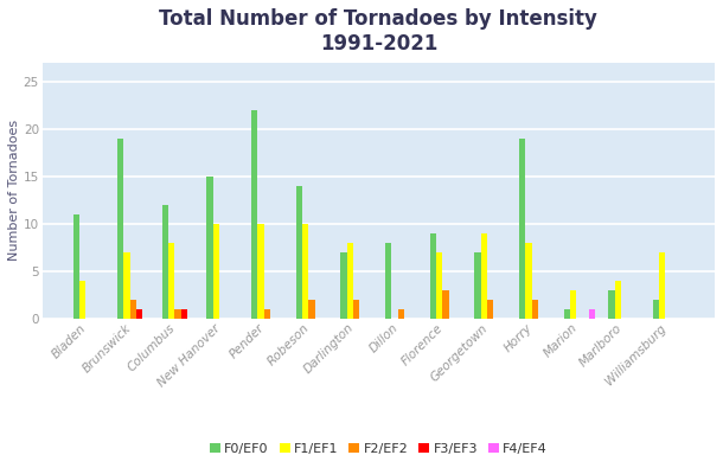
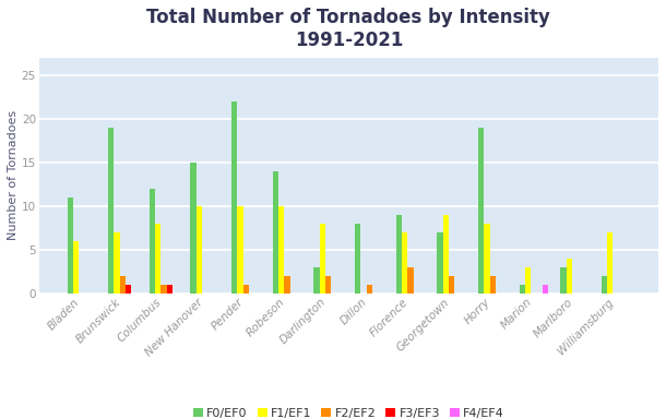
F1/EF1/Bladen: 4 -> 6
F0/EF0/Darlington: 7 -> 3
